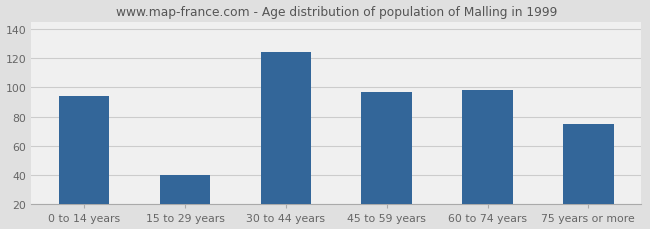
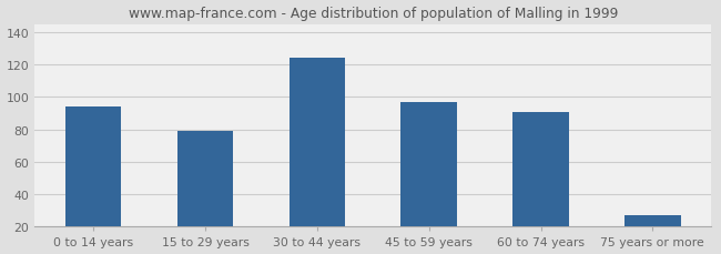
15 to 29 years: 40 -> 79
60 to 74 years: 98 -> 91
75 years or more: 75 -> 27
